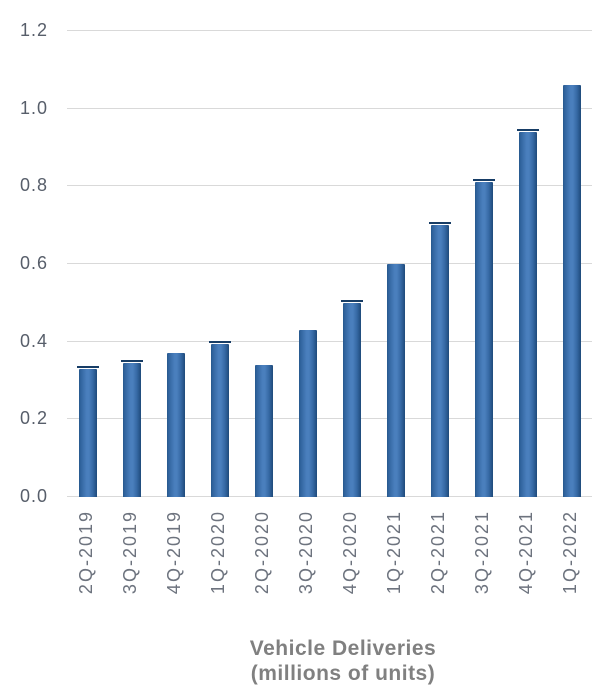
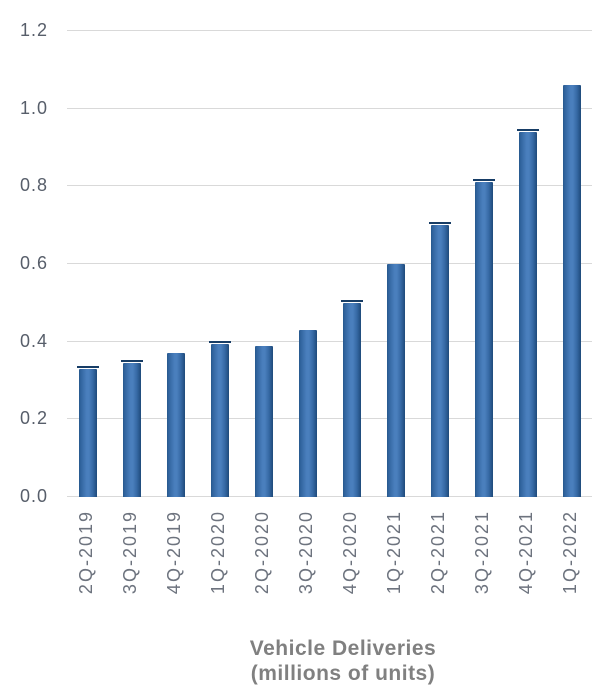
2Q-2020: 0.34 -> 0.39
